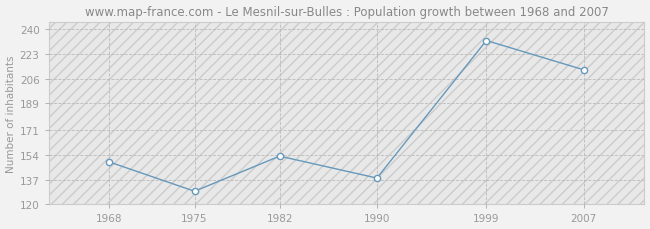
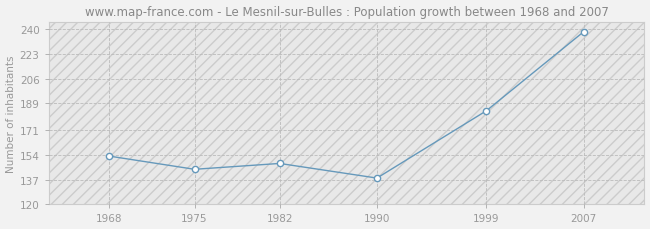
1968: 149 -> 153
1975: 129 -> 144
1982: 153 -> 148
1999: 232 -> 184
2007: 212 -> 238
